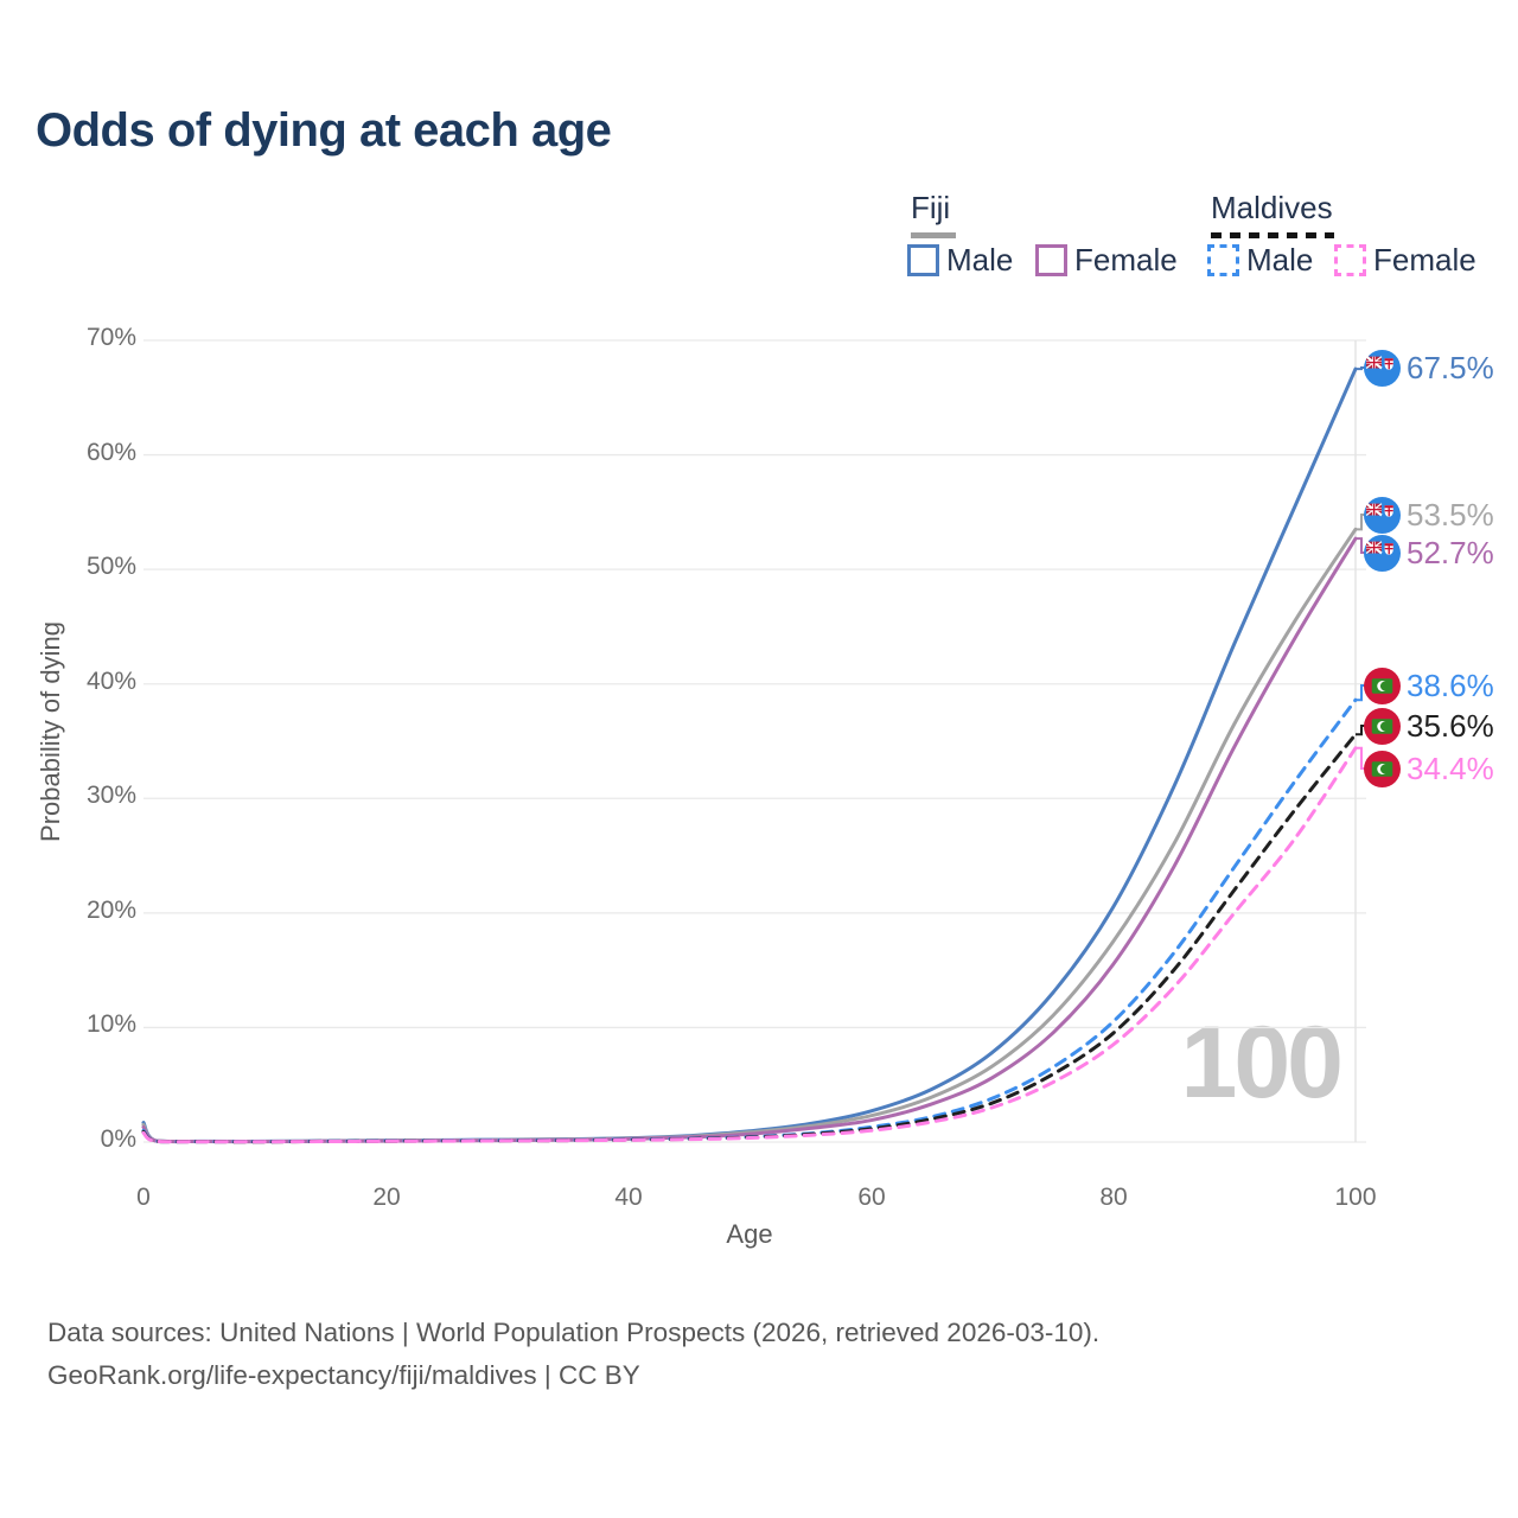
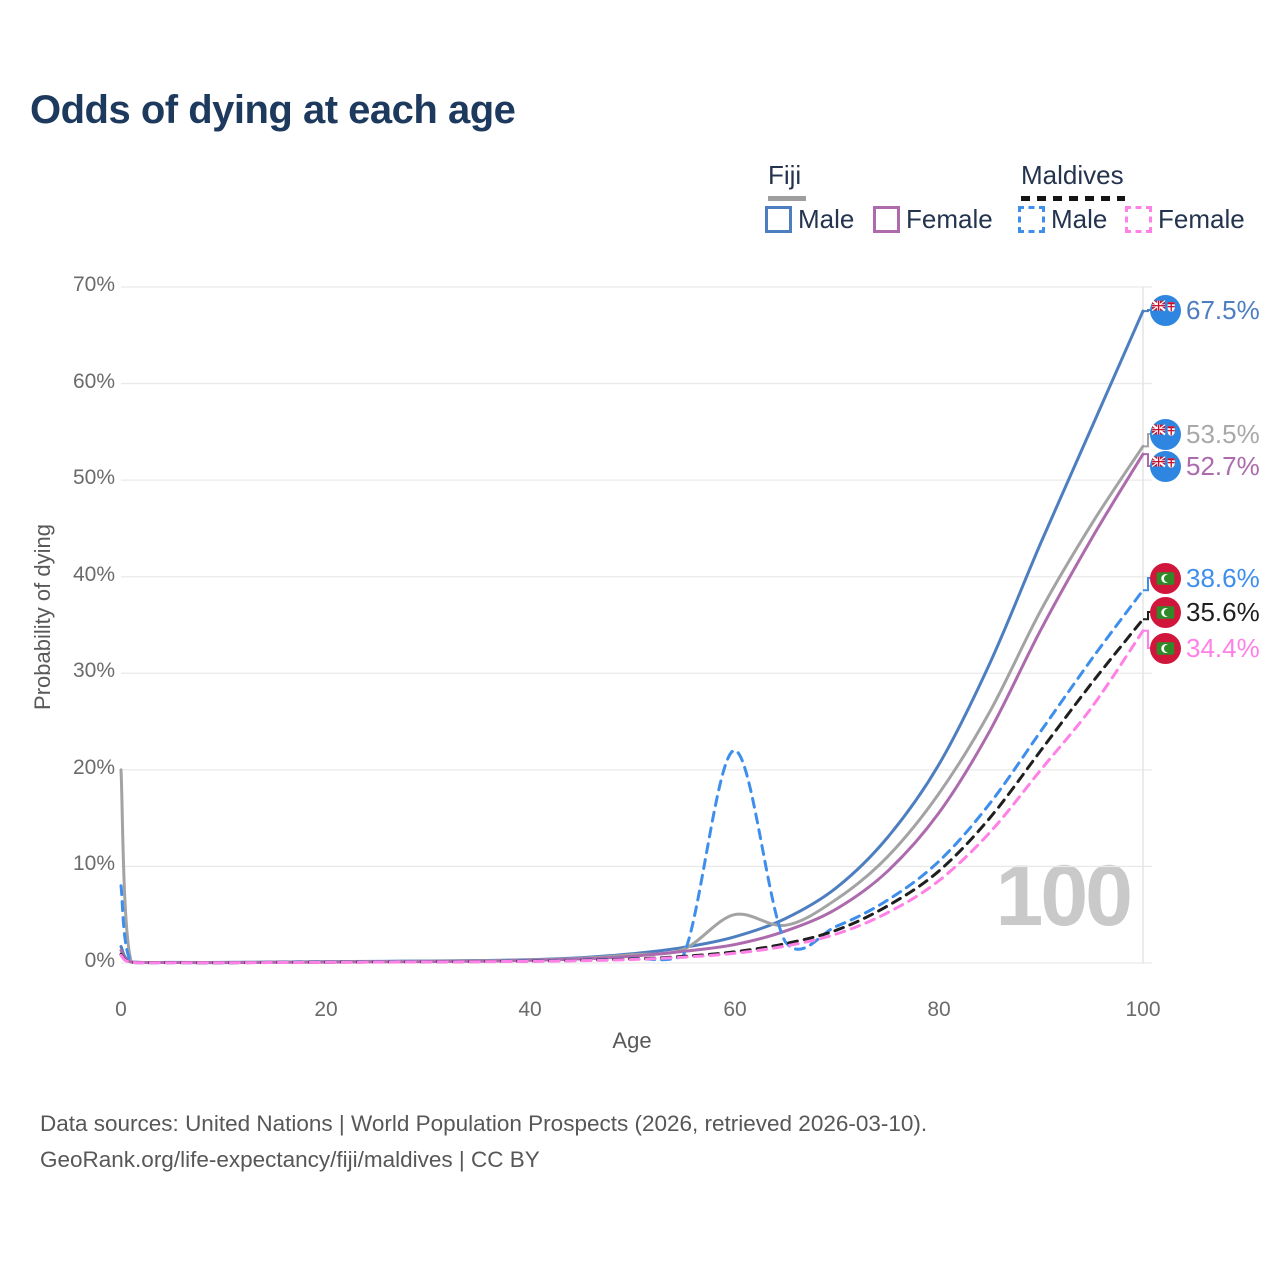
Fiji/0: 2% -> 20%
Maldives Male/0: 1% -> 8%
Fiji/60: 2% -> 5%
Maldives Male/60: 1% -> 22%
